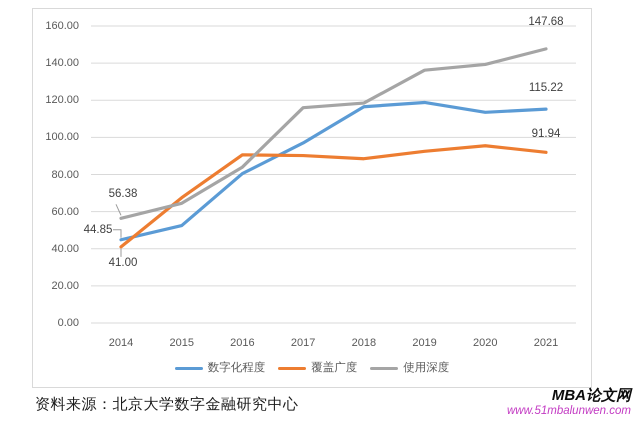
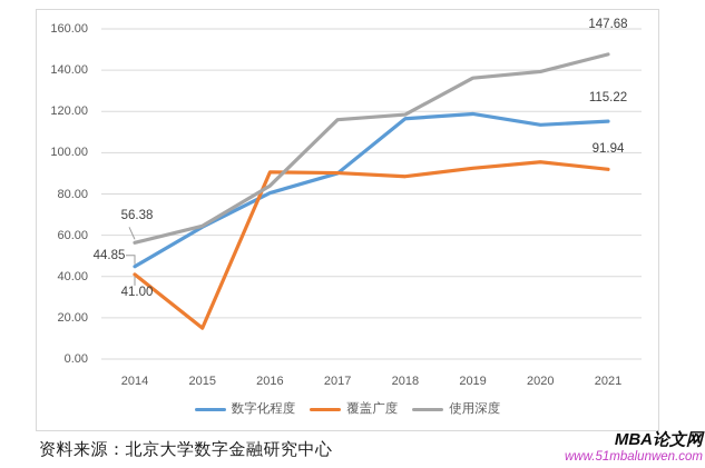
数字化程度/2015: 52 -> 64
覆盖广度/2015: 68 -> 15
数字化程度/2017: 97 -> 90
